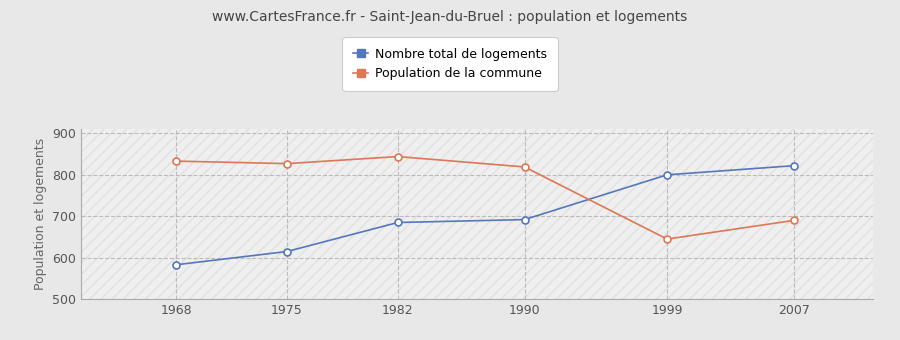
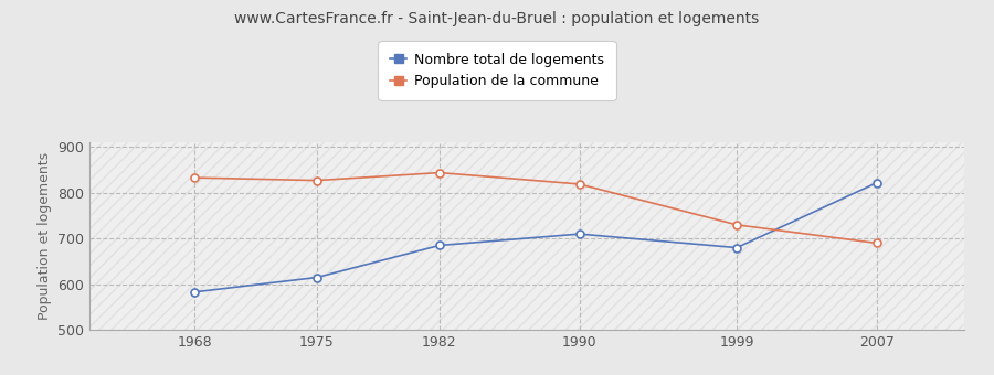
Nombre total de logements/1990: 692 -> 710
Nombre total de logements/1999: 800 -> 680
Population de la commune/1999: 645 -> 730
